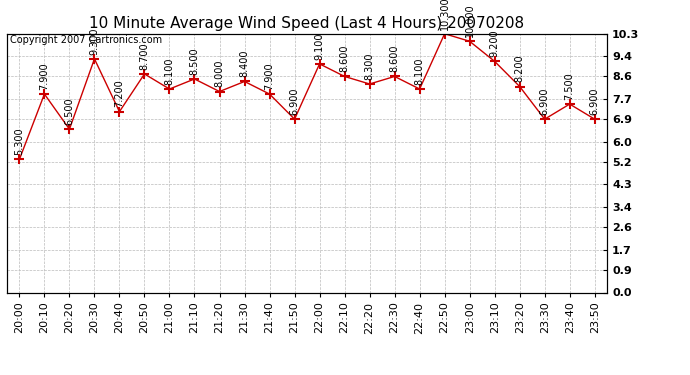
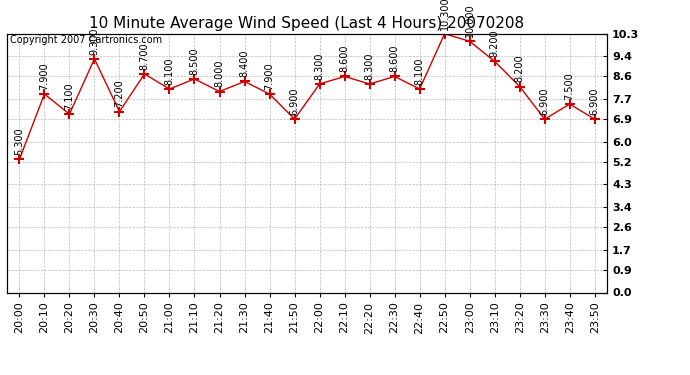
20:20: 6.500 -> 7.100
22:00: 9.100 -> 8.300
